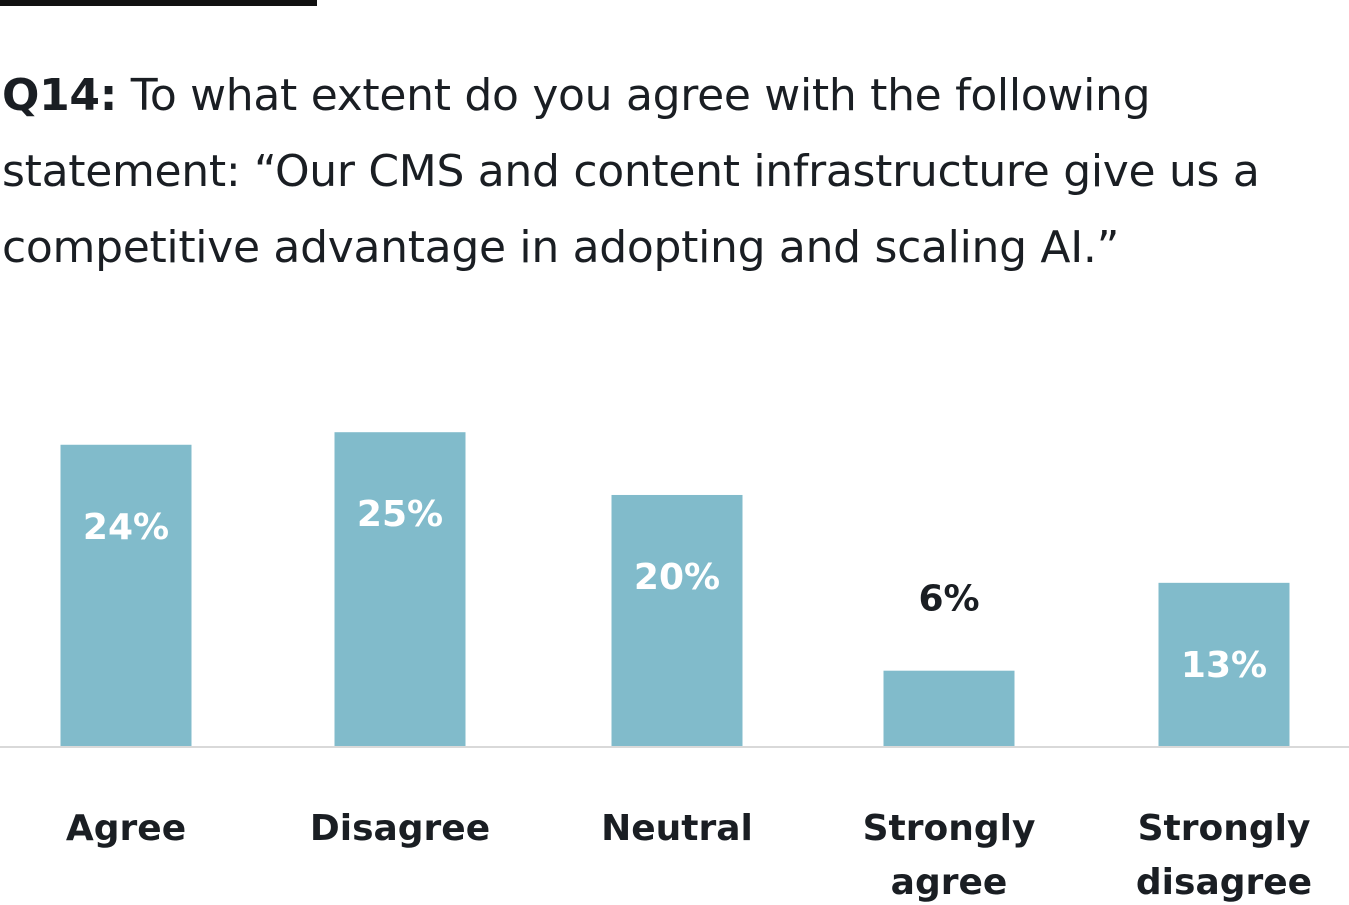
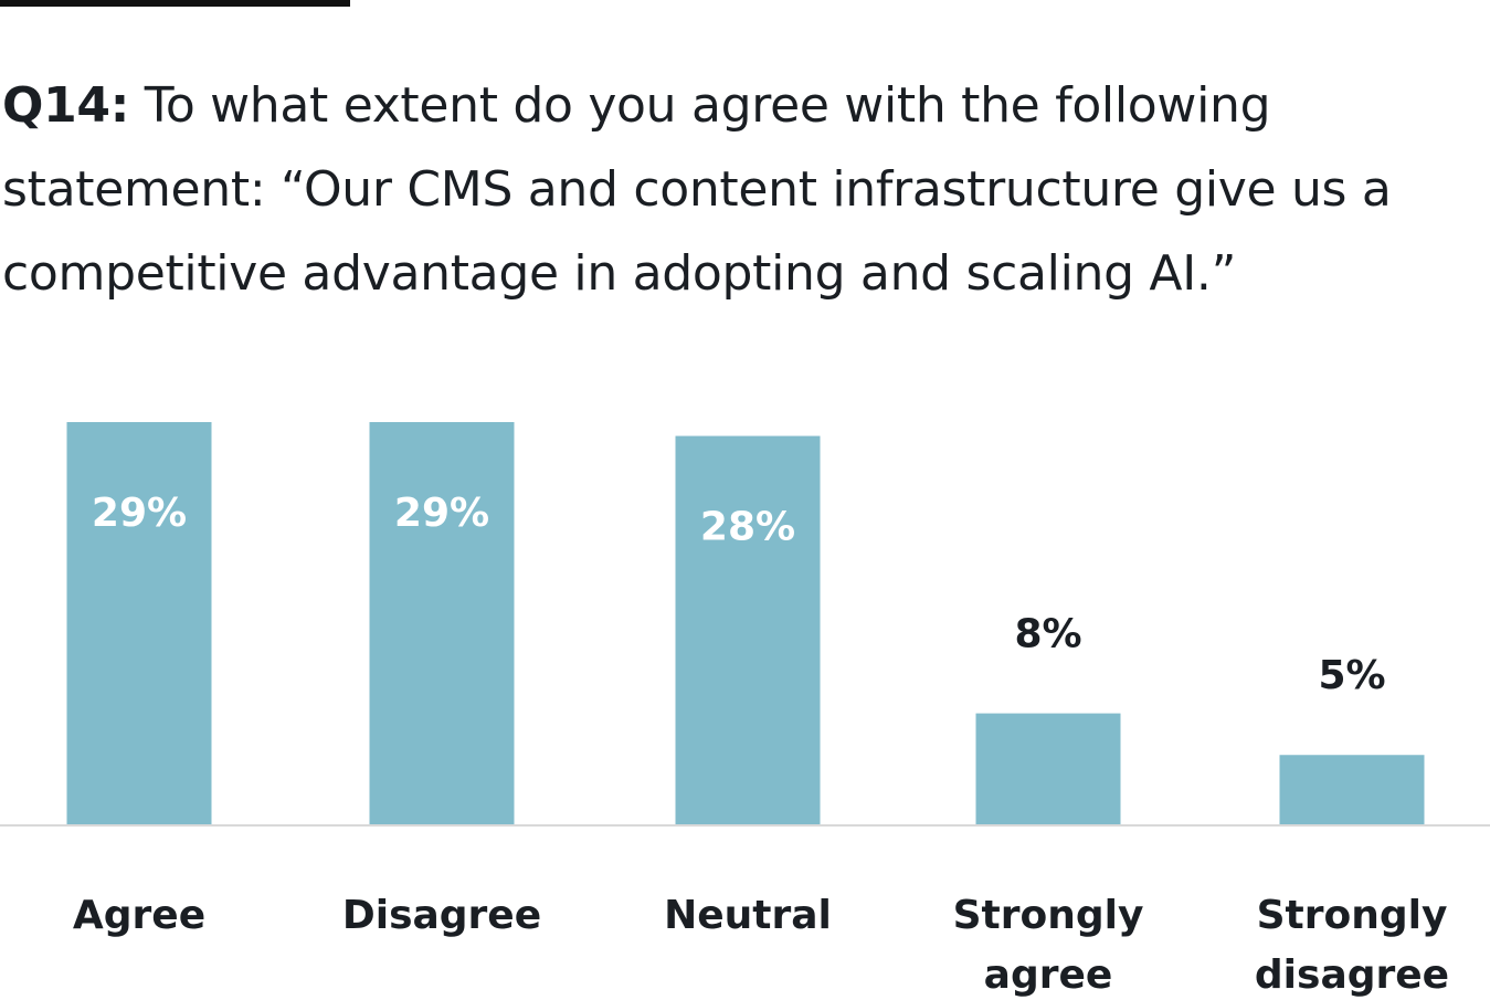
Agree: 24% -> 29%
Disagree: 25% -> 29%
Neutral: 20% -> 28%
Strongly agree: 6% -> 8%
Strongly disagree: 13% -> 5%
